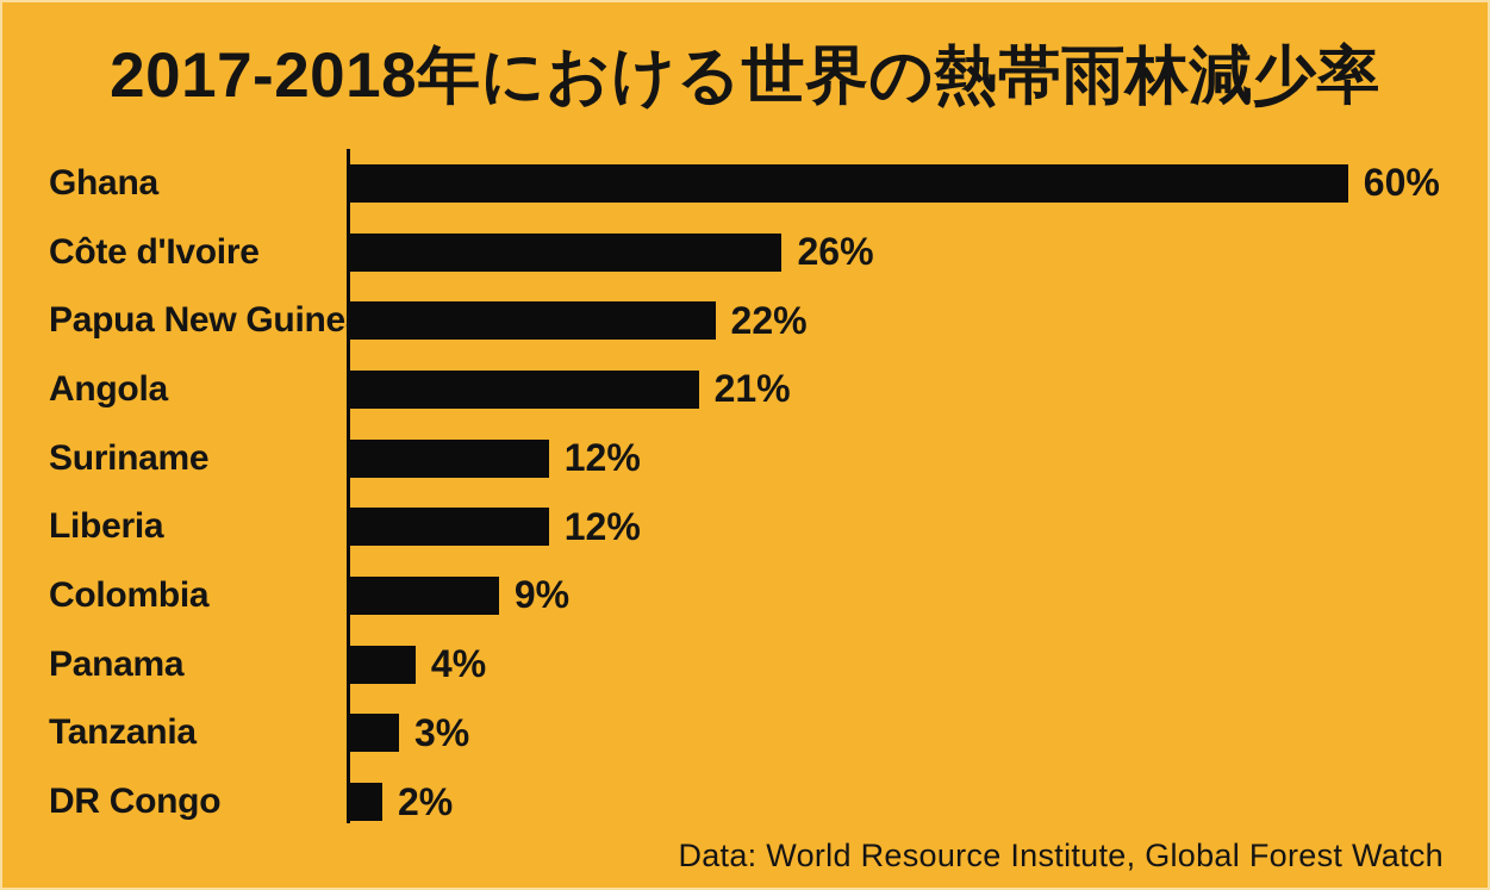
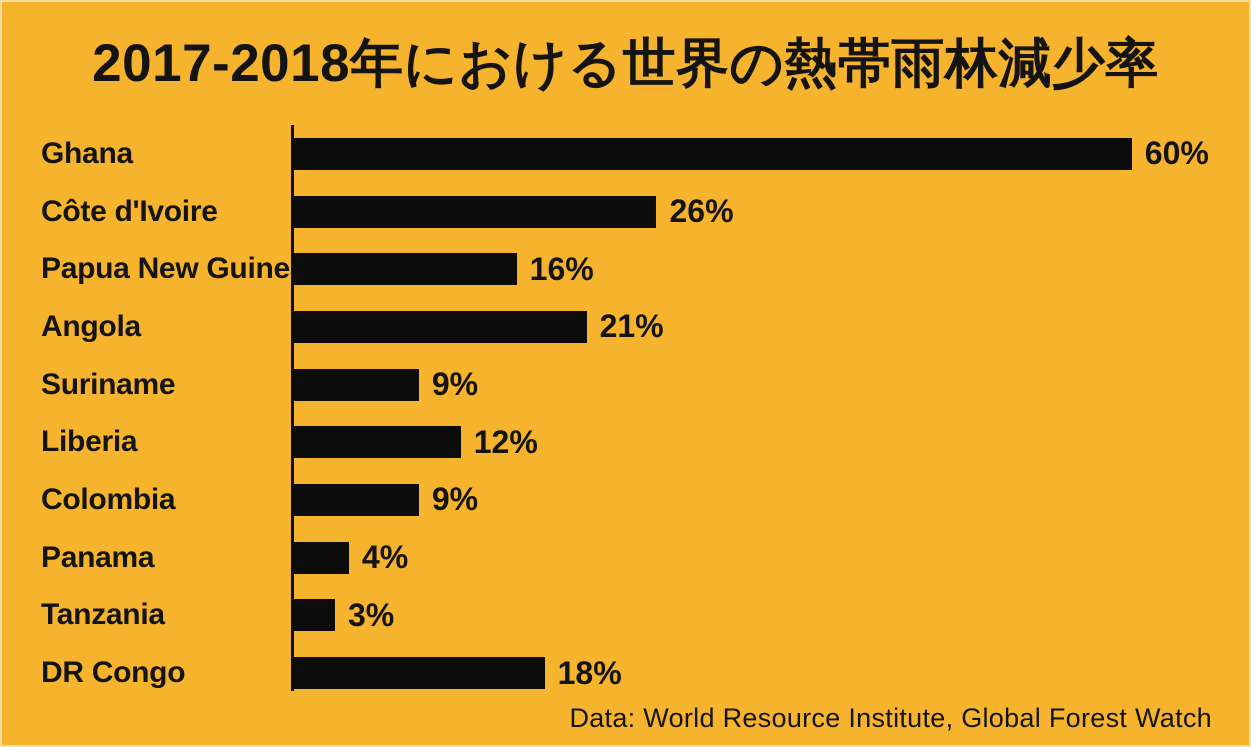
Papua New Guinea: 22% -> 16%
Suriname: 12% -> 9%
DR Congo: 2% -> 18%
